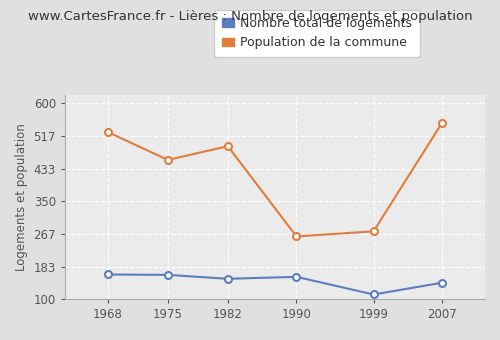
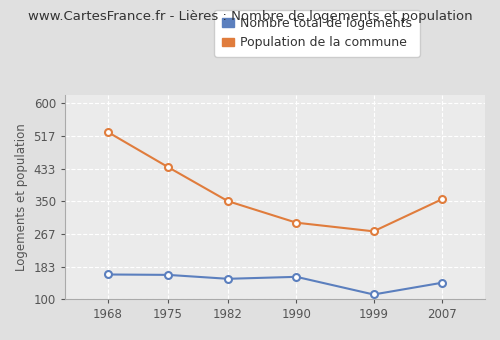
Population de la commune/1975: 455 -> 437
Population de la commune/1982: 490 -> 350
Population de la commune/1990: 260 -> 295
Population de la commune/2007: 550 -> 355
